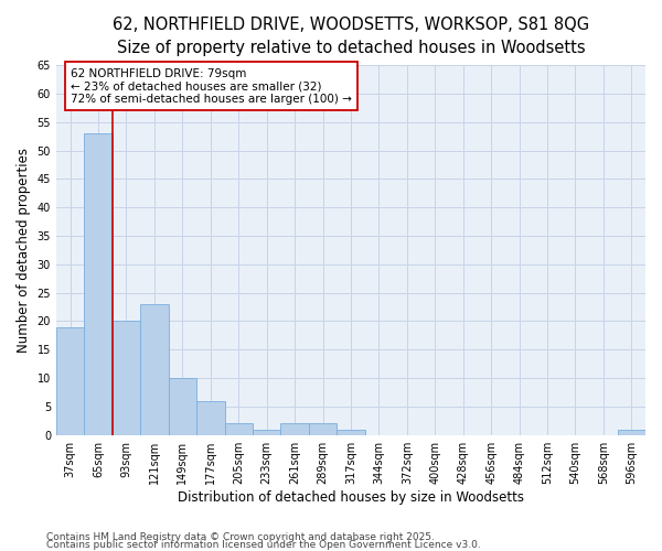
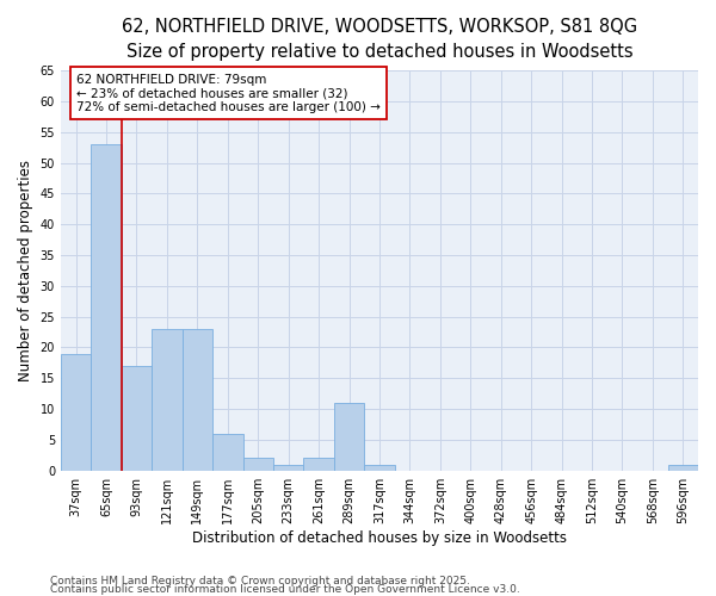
93sqm: 20 -> 17
149sqm: 10 -> 23
289sqm: 2 -> 11
